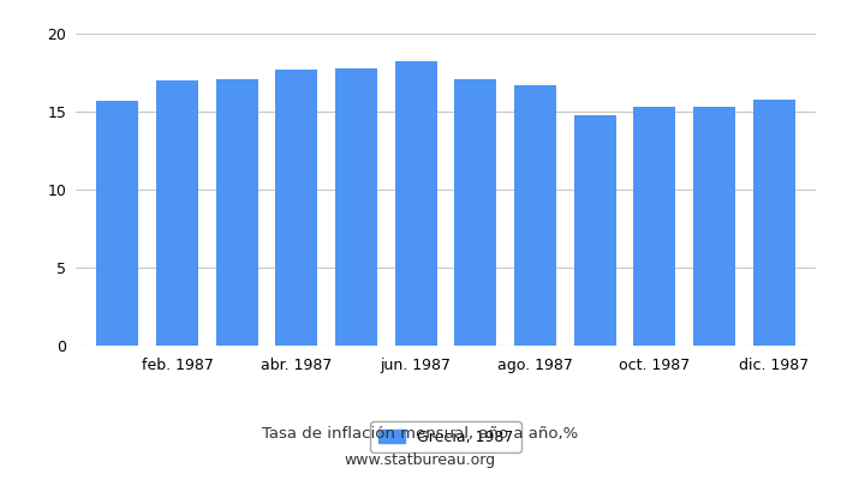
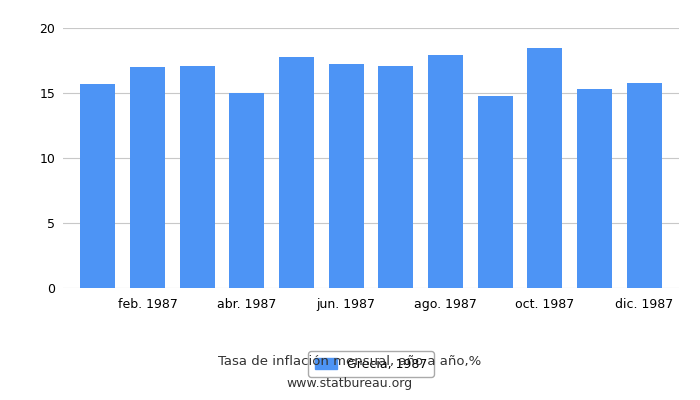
abr. 1987: 17.7 -> 15.0
jun. 1987: 18.2 -> 17.2
ago. 1987: 16.7 -> 17.9
oct. 1987: 15.3 -> 18.5
